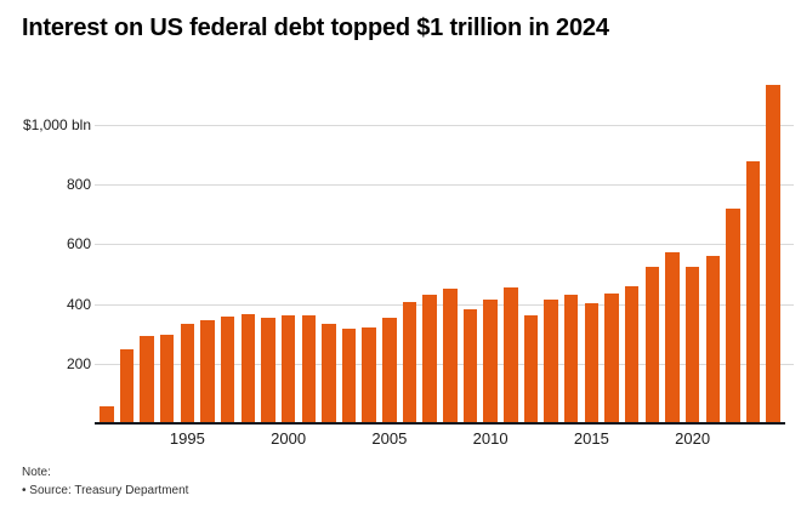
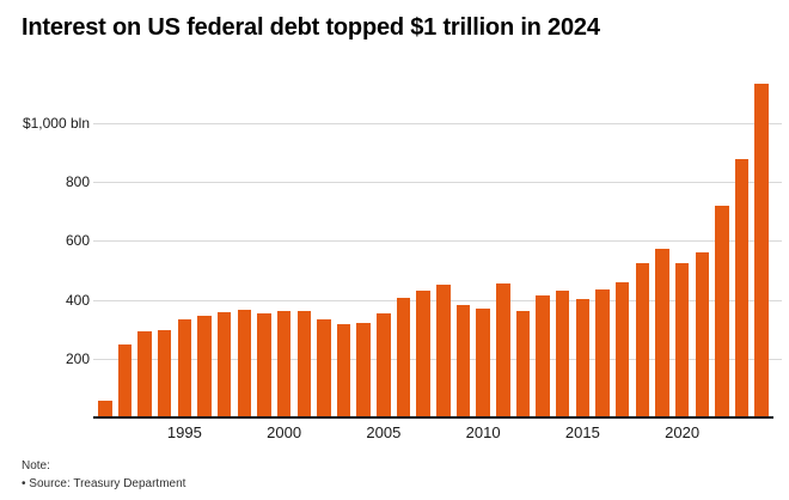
2010: 410 -> 370
